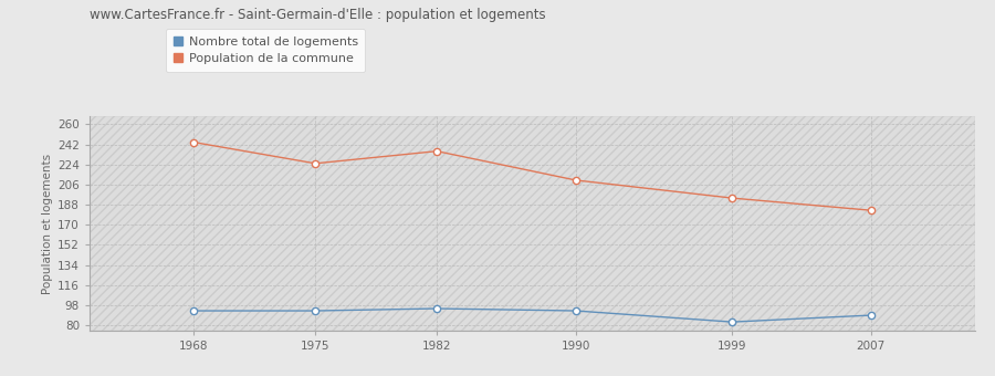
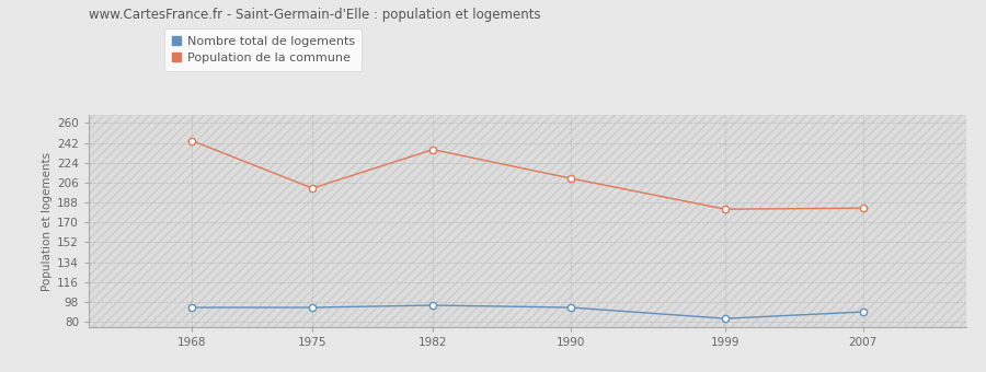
Population de la commune/1975: 225 -> 201
Population de la commune/1999: 194 -> 182
